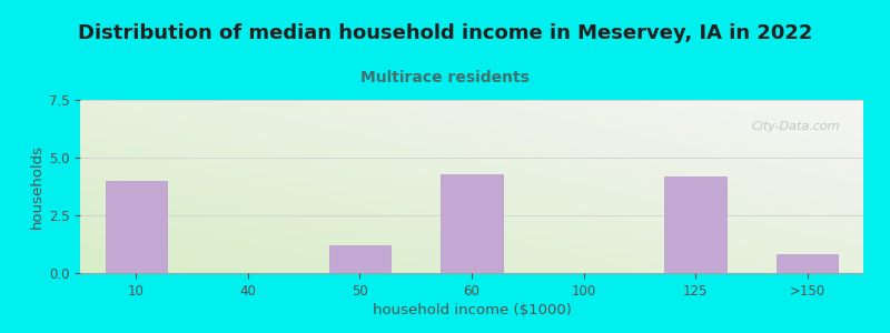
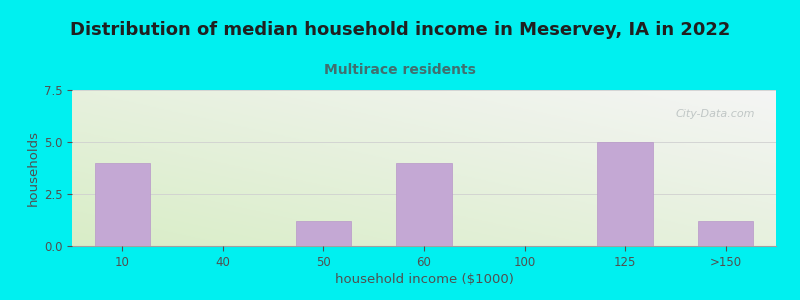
60: 4.3 -> 4.0
125: 4.2 -> 5.0
>150: 0.8 -> 1.2
